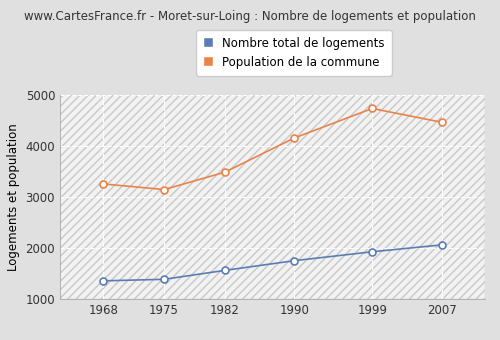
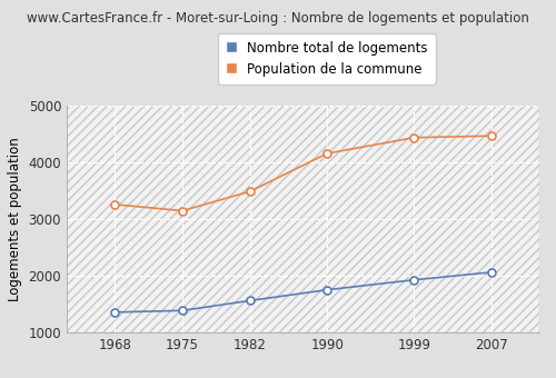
Population de la commune/1999: 4740 -> 4440
